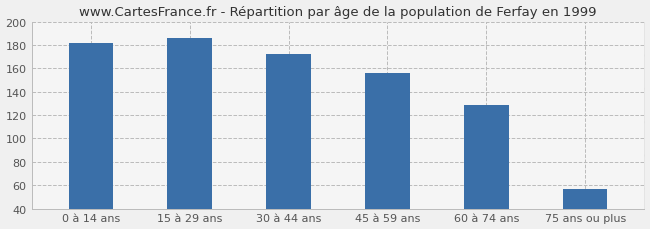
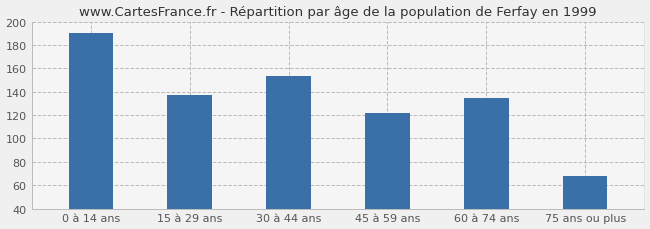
0 à 14 ans: 182 -> 190
15 à 29 ans: 186 -> 137
30 à 44 ans: 172 -> 153
45 à 59 ans: 156 -> 122
60 à 74 ans: 129 -> 135
75 ans ou plus: 57 -> 68
